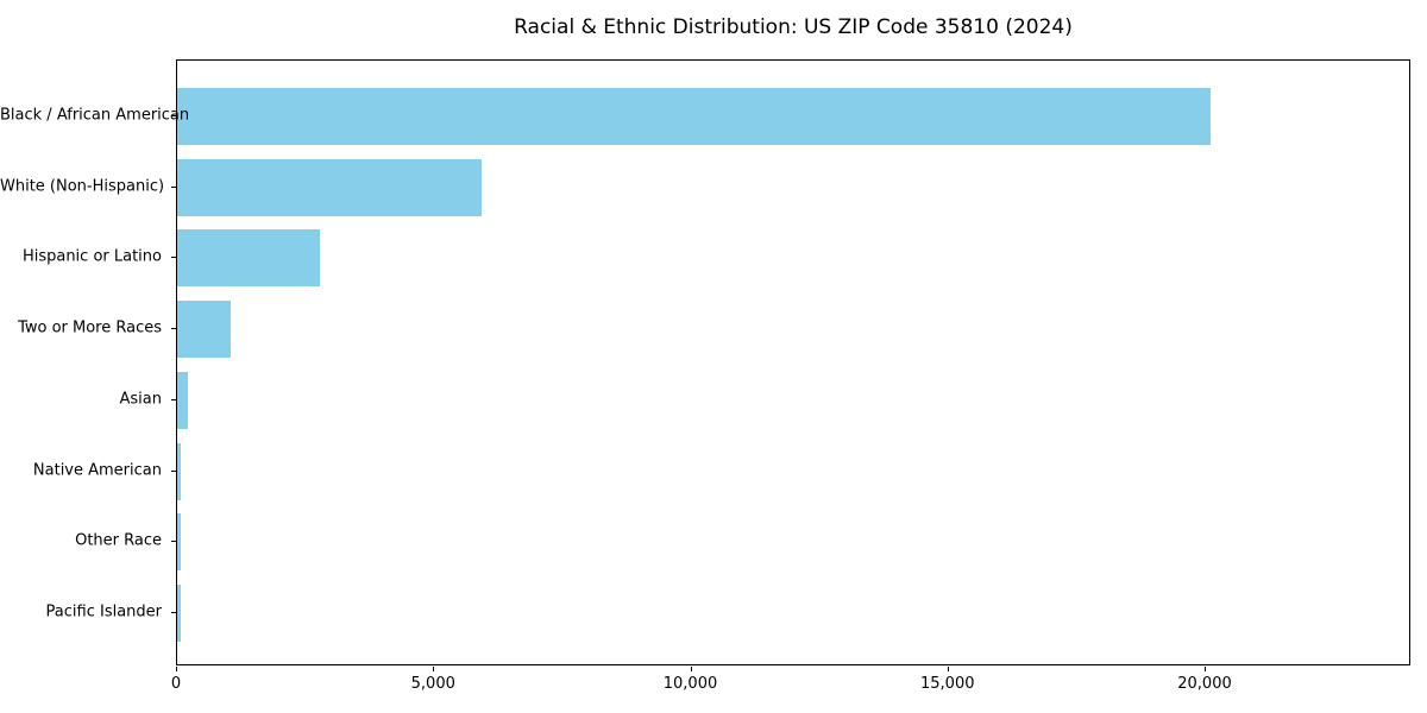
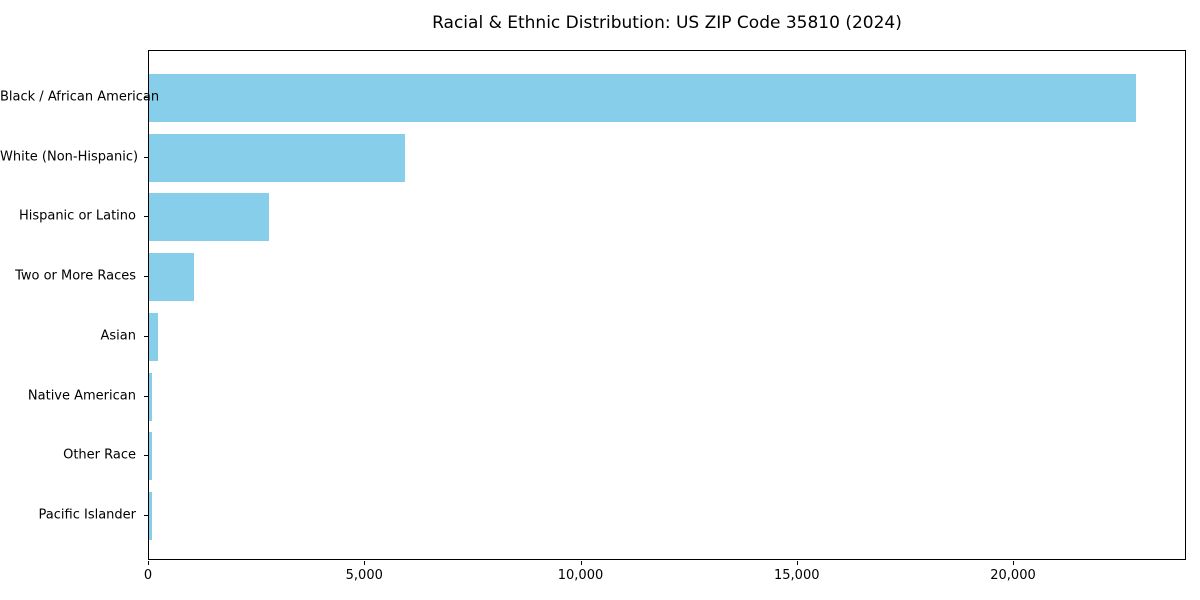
Black / African American: 20100 -> 22800
